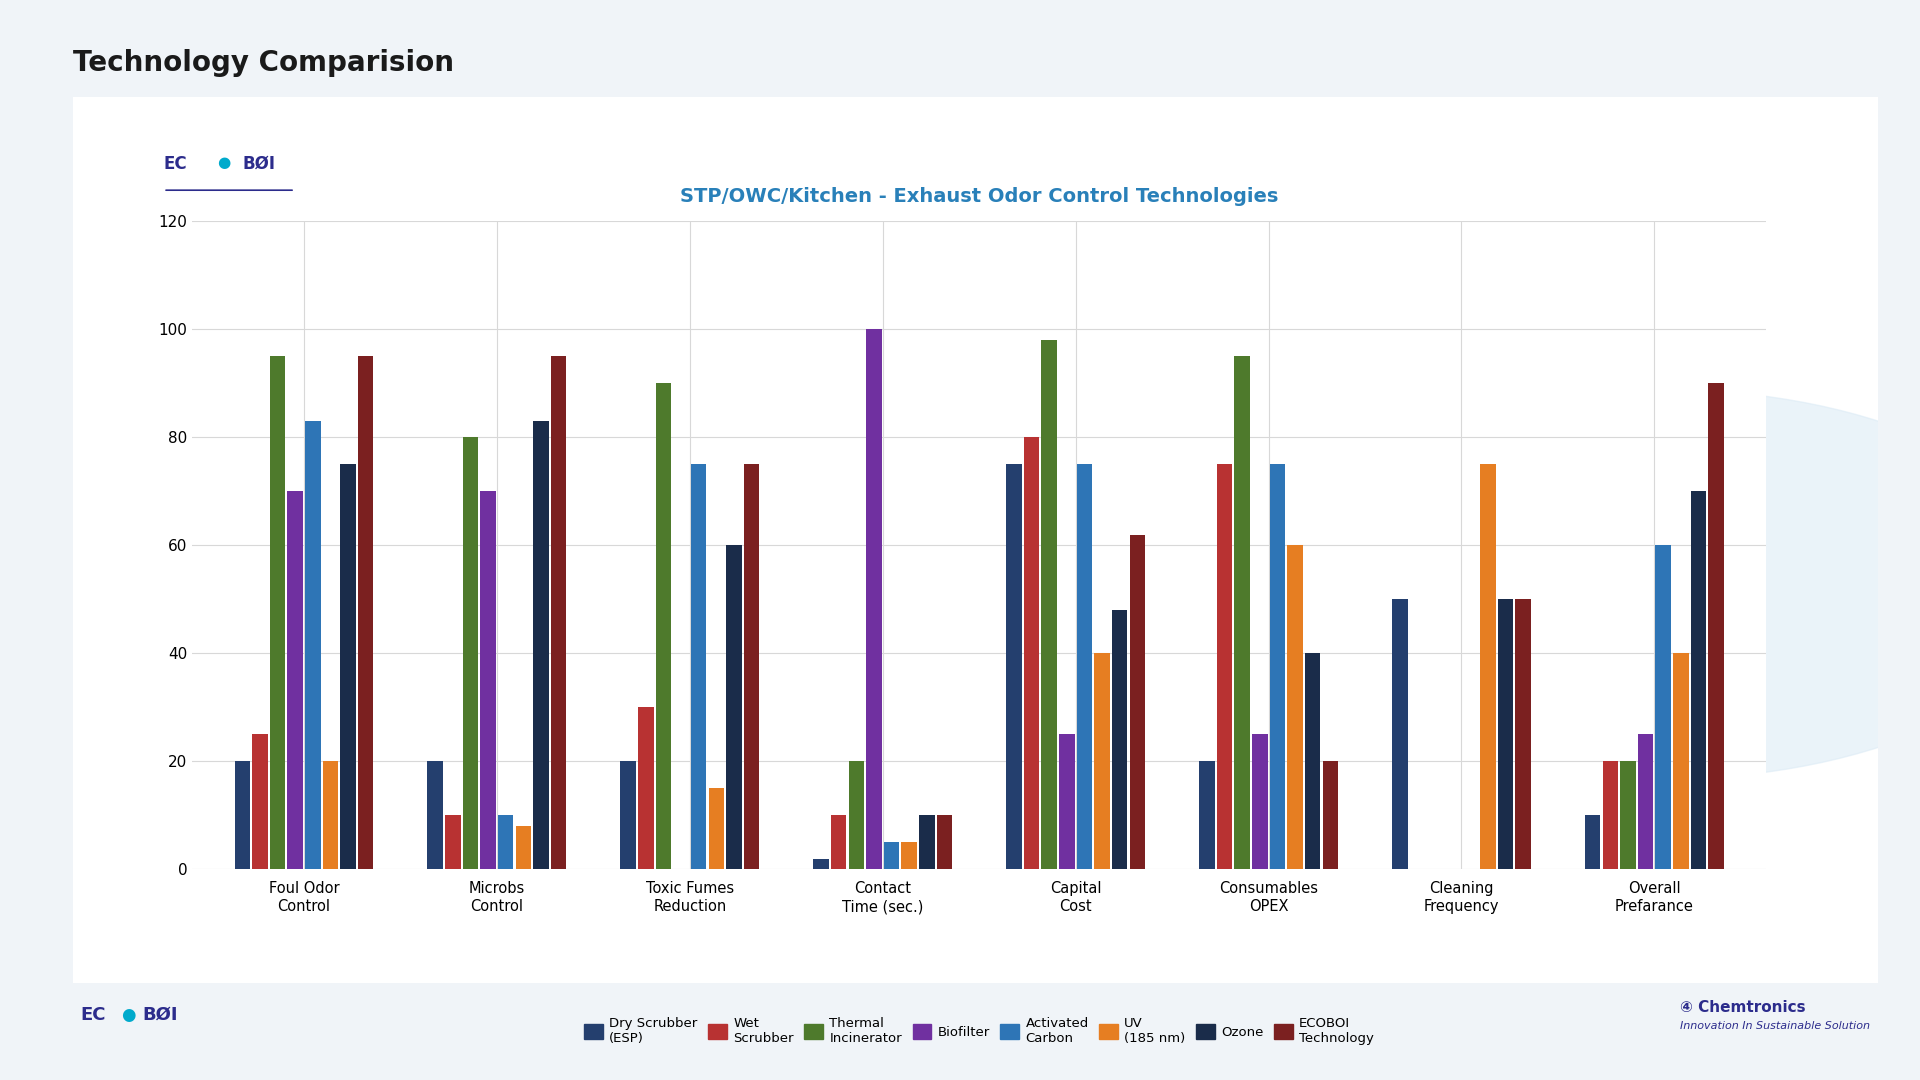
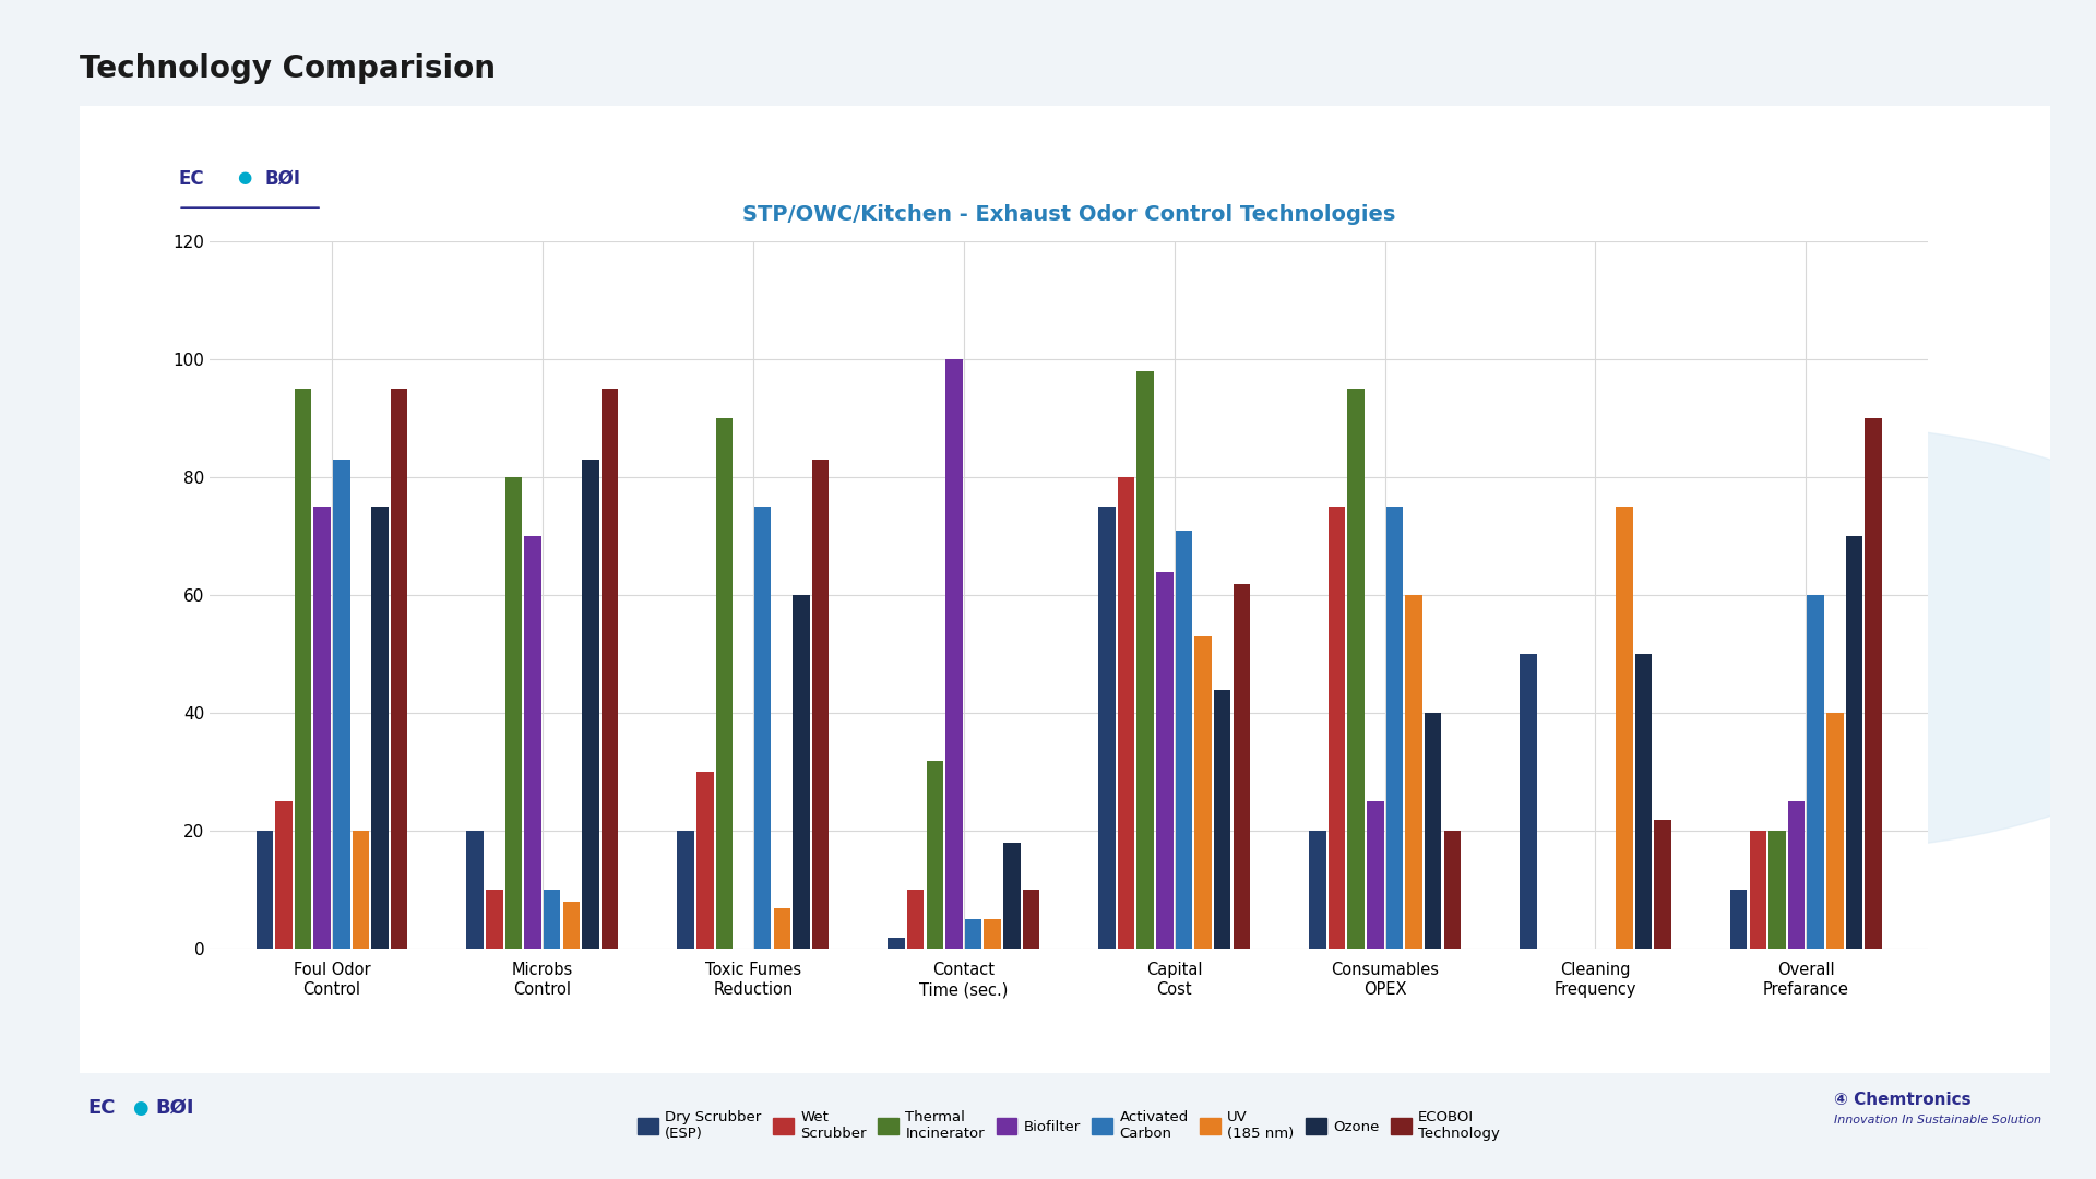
Biofilter/Foul Odor Control: 70 -> 75
UV (185 nm)/Toxic Fumes Reduction: 15 -> 7
ECOBOI Technology/Toxic Fumes Reduction: 75 -> 83
Thermal Incinerator/Contact Time (sec.): 20 -> 32
Ozone/Contact Time (sec.): 10 -> 18
Biofilter/Capital Cost: 25 -> 64
Activated Carbon/Capital Cost: 75 -> 71
UV (185 nm)/Capital Cost: 40 -> 53
Ozone/Capital Cost: 48 -> 44
ECOBOI Technology/Cleaning Frequency: 50 -> 22
